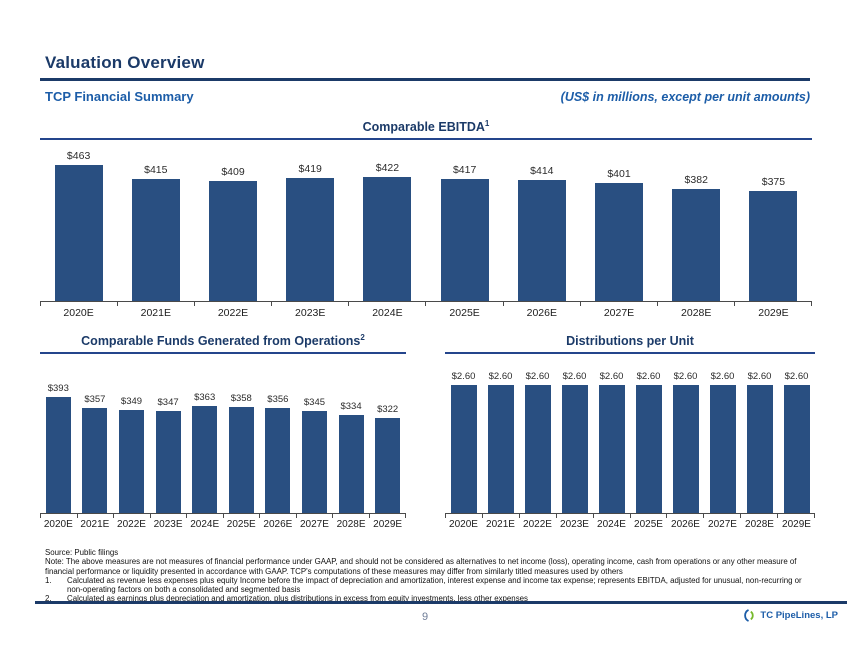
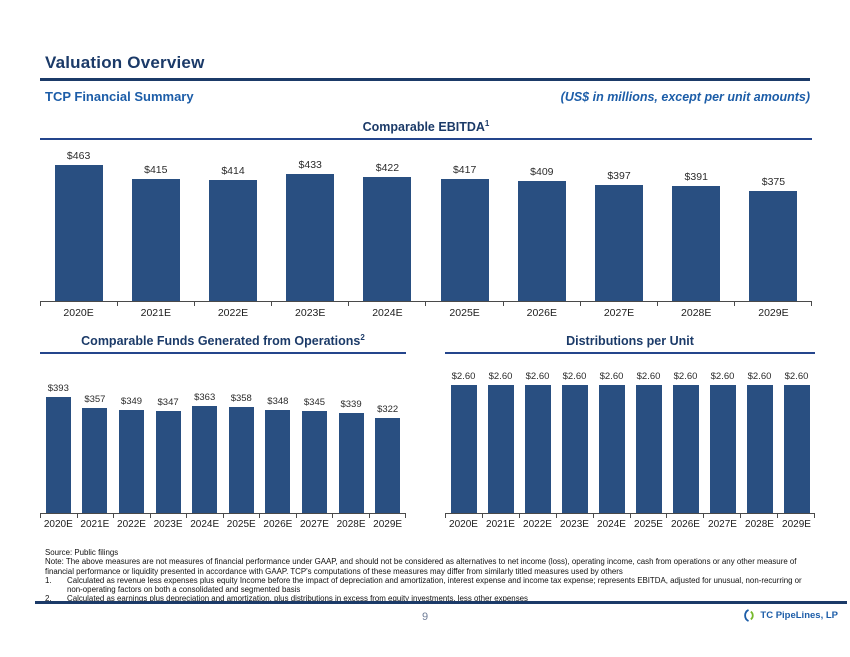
Comparable EBITDA/2022E: $409 -> $414
Comparable EBITDA/2023E: $419 -> $433
Comparable EBITDA/2026E: $414 -> $409
Comparable EBITDA/2027E: $401 -> $397
Comparable EBITDA/2028E: $382 -> $391
Comparable Funds Generated from Operations/2026E: $356 -> $348
Comparable Funds Generated from Operations/2028E: $334 -> $339
